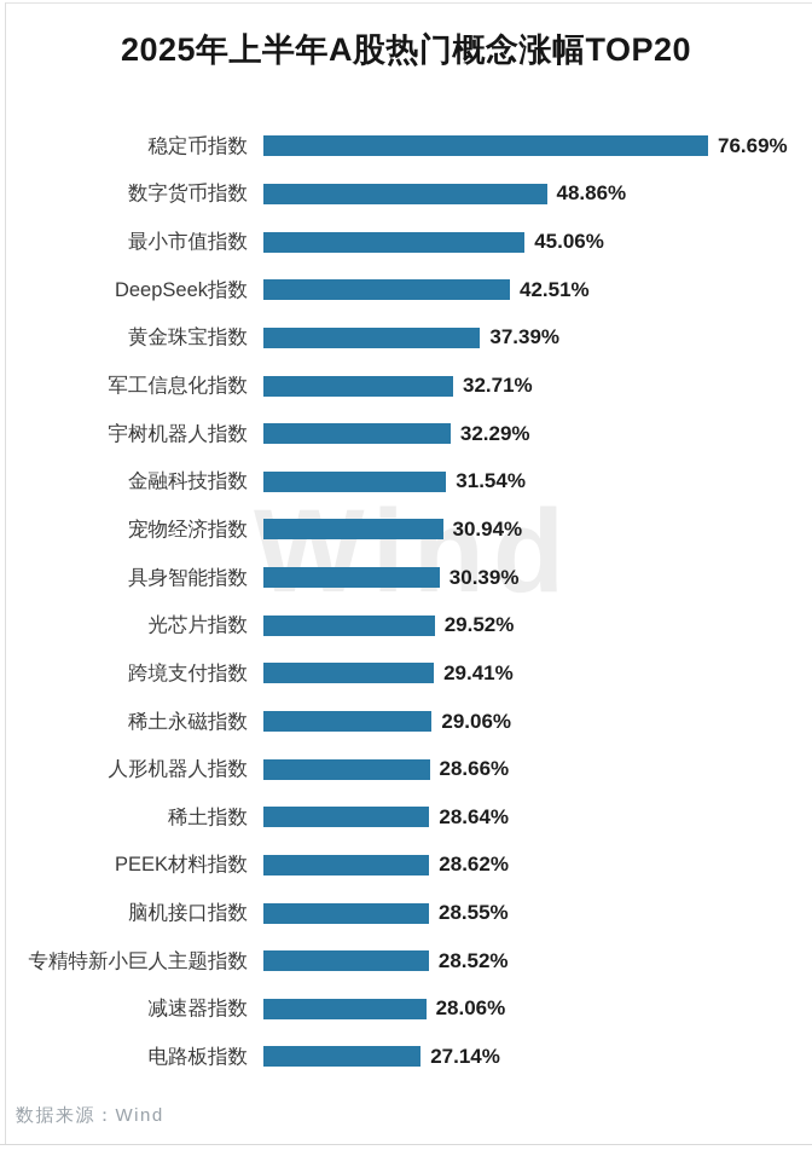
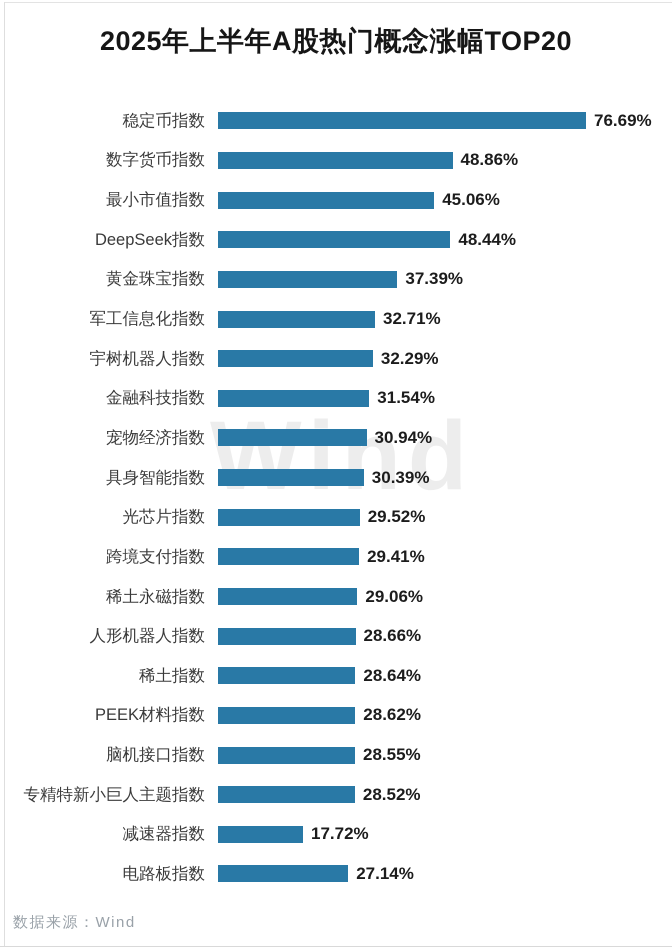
DeepSeek指数: 42.51% -> 48.44%
减速器指数: 28.06% -> 17.72%
